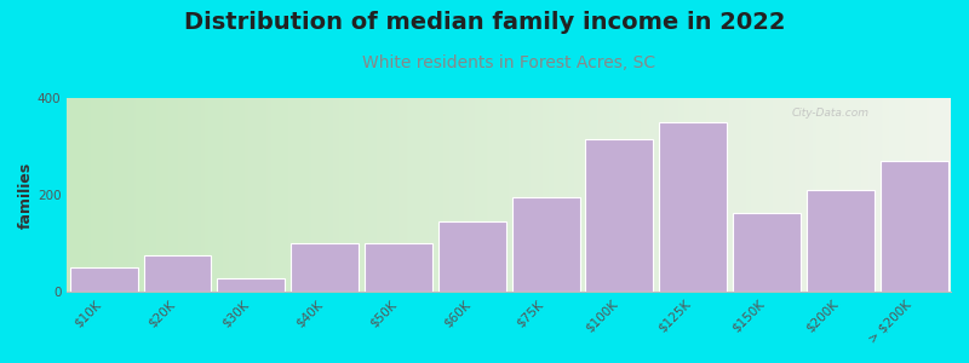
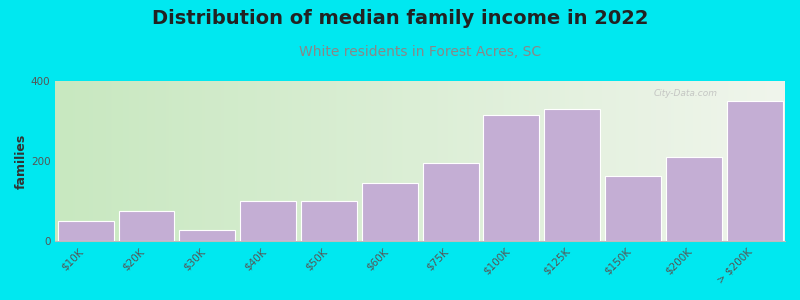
$125K: 350 -> 330
> $200K: 270 -> 350
